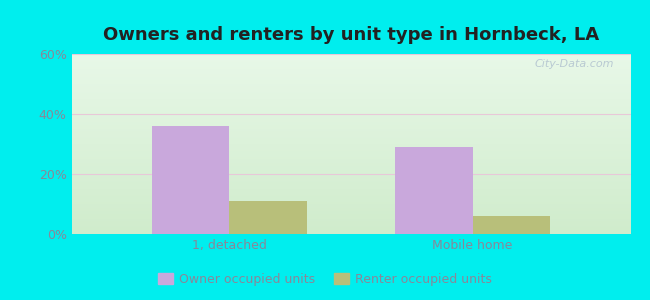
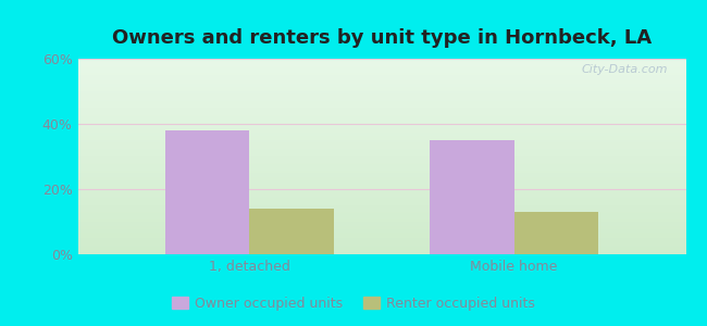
Owner occupied units/1, detached: 36% -> 38%
Renter occupied units/1, detached: 11% -> 14%
Owner occupied units/Mobile home: 29% -> 35%
Renter occupied units/Mobile home: 6% -> 13%
